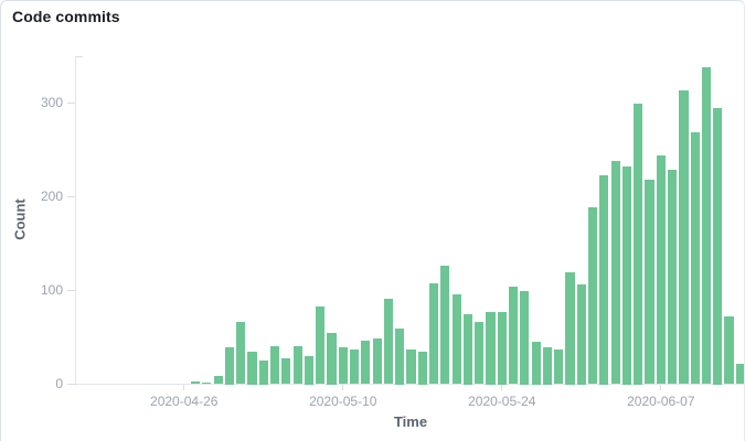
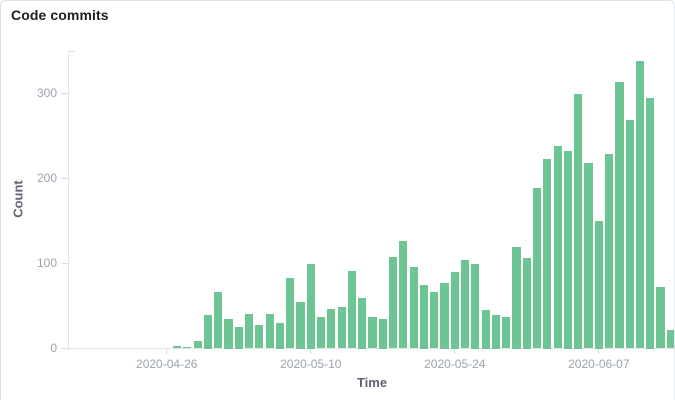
2020-05-10: 40 -> 100
2020-05-24: 80 -> 90
2020-06-07: 240 -> 150
